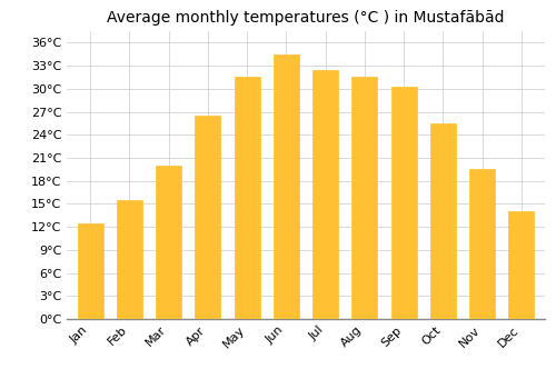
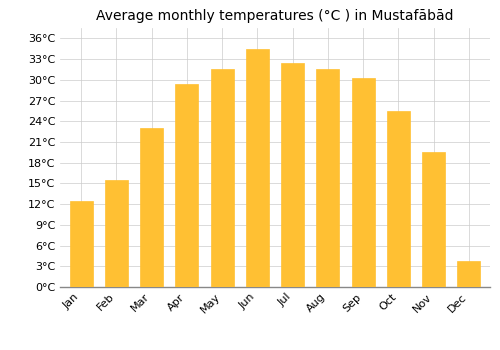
Mar: 20.0°C -> 23.0°C
Apr: 26.5°C -> 29.4°C
Dec: 14.0°C -> 3.8°C
